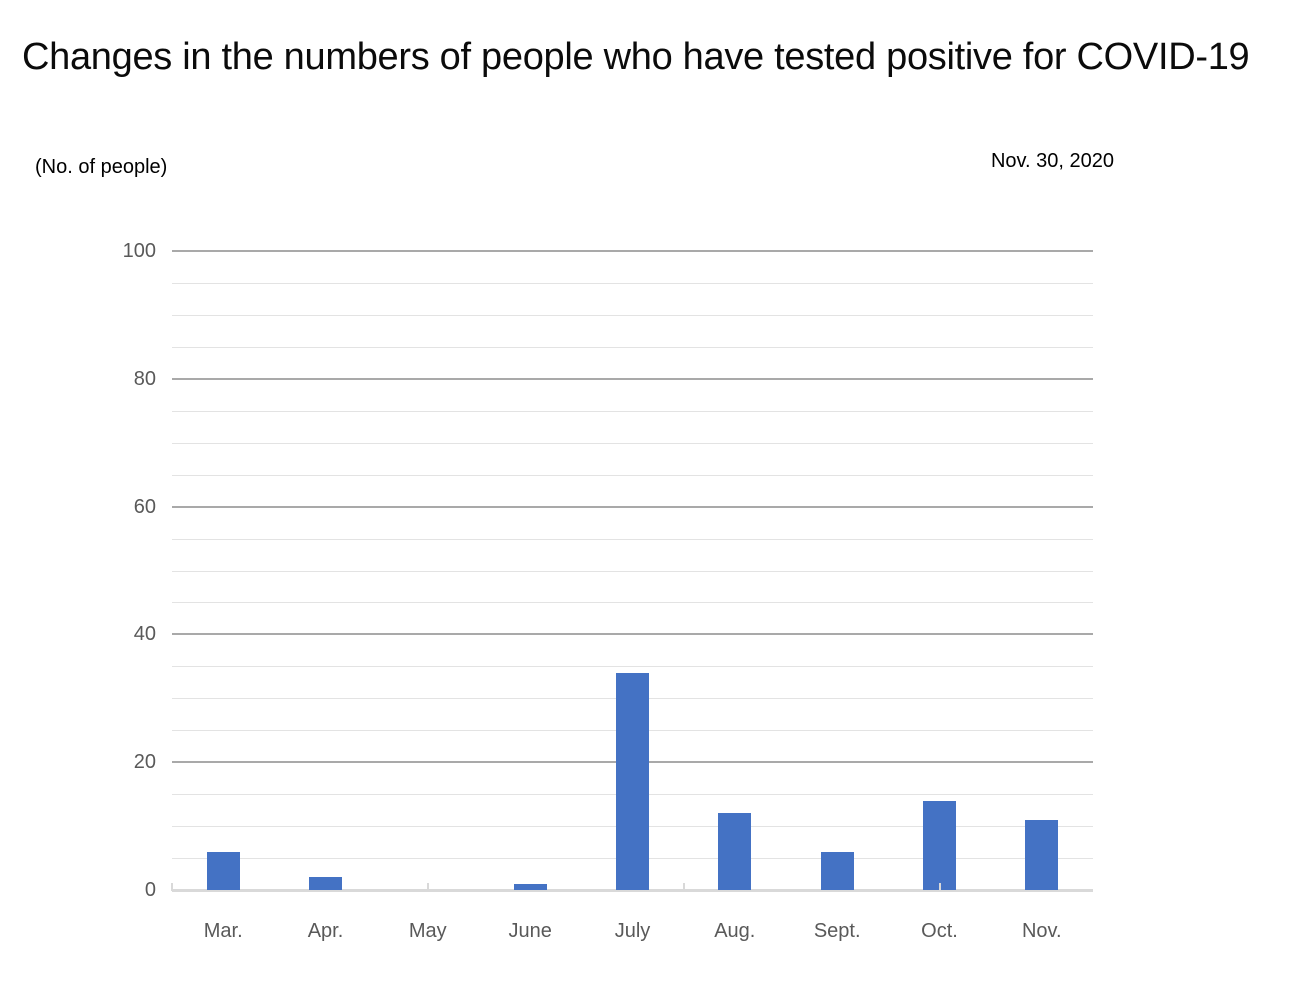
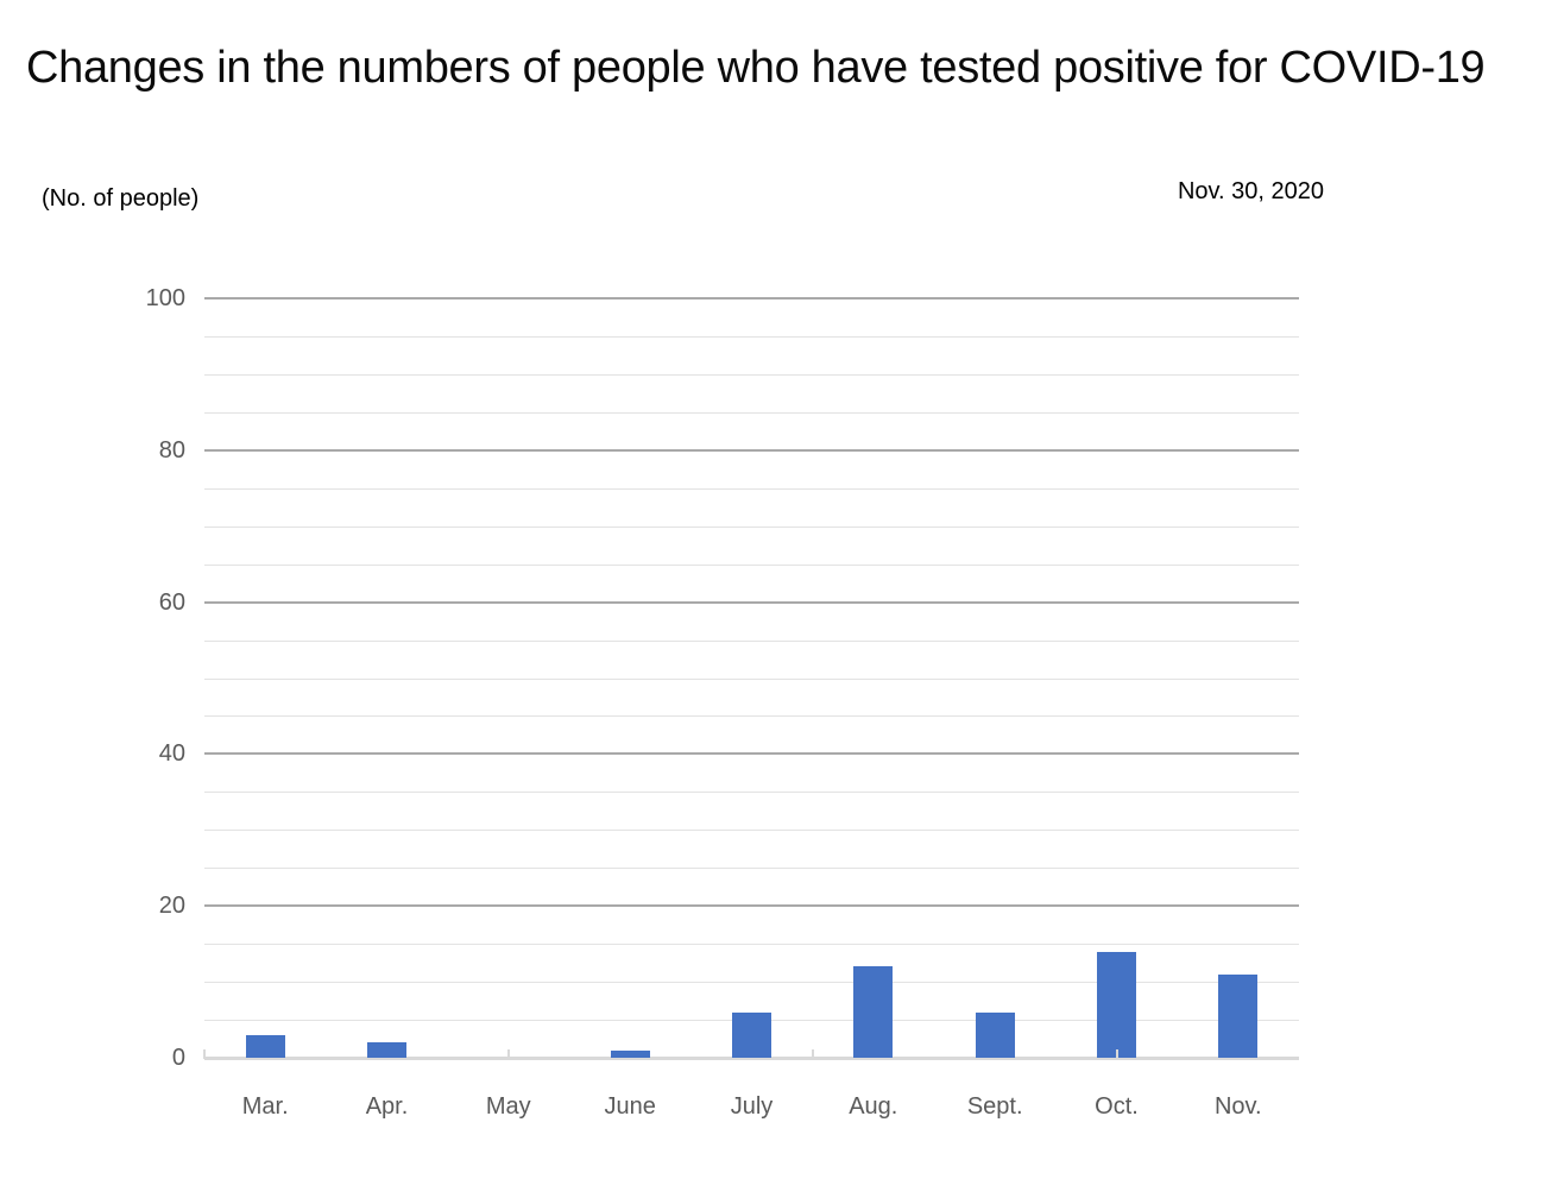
Mar.: 6 -> 3
July: 34 -> 6
